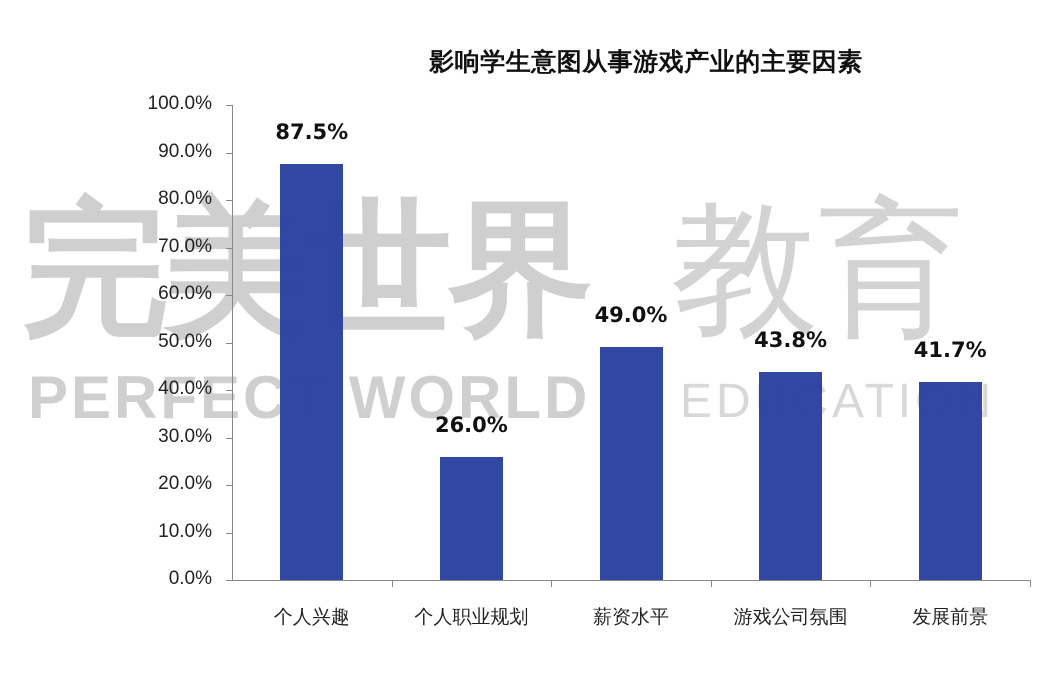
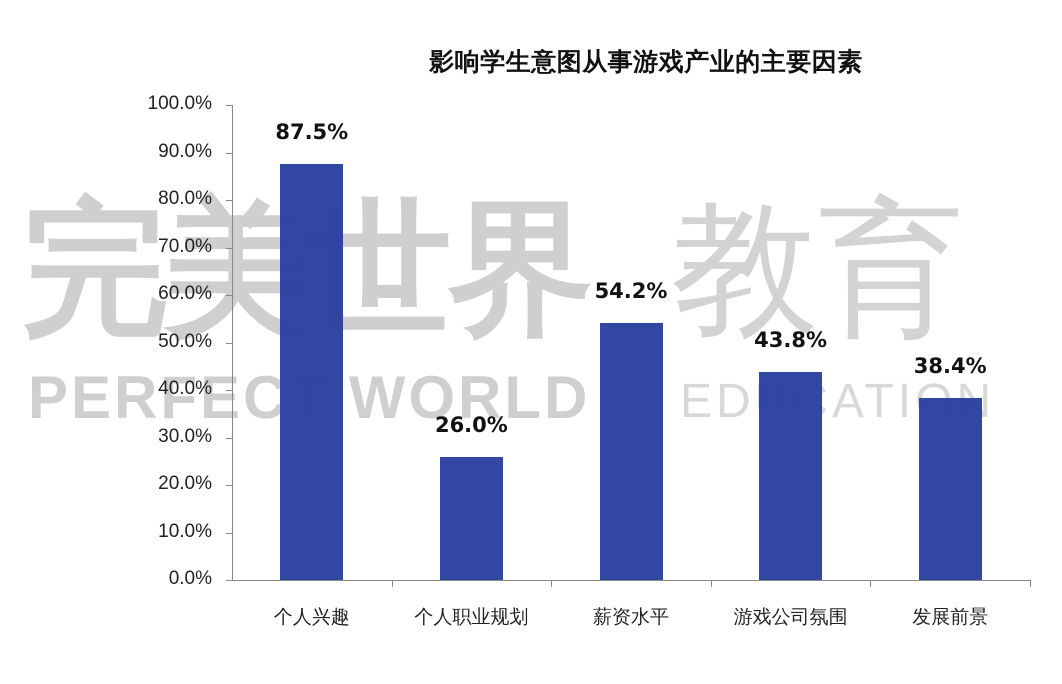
薪资水平: 49.0% -> 54.2%
发展前景: 41.7% -> 38.4%
